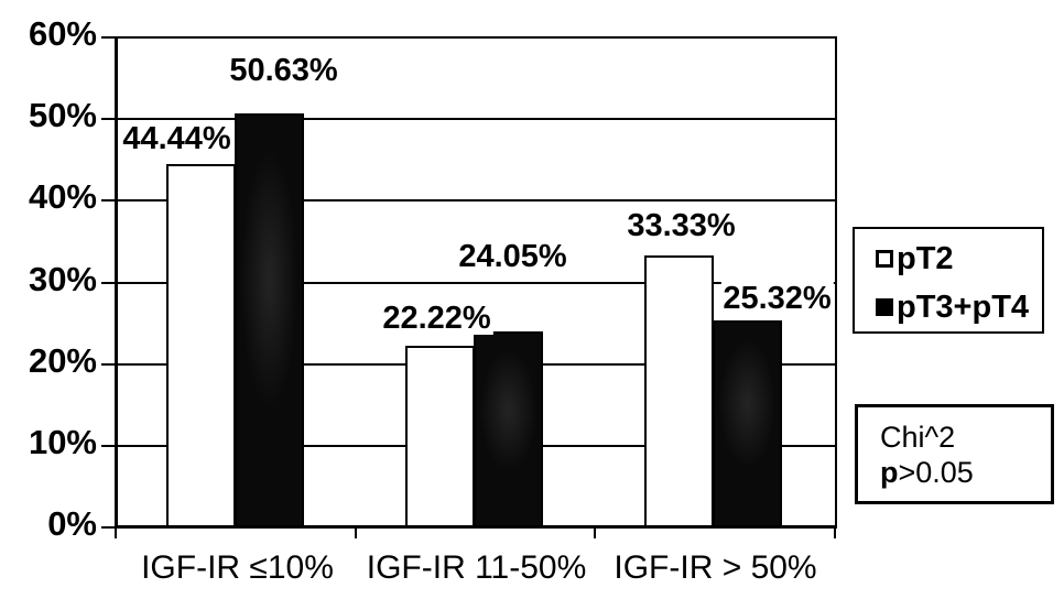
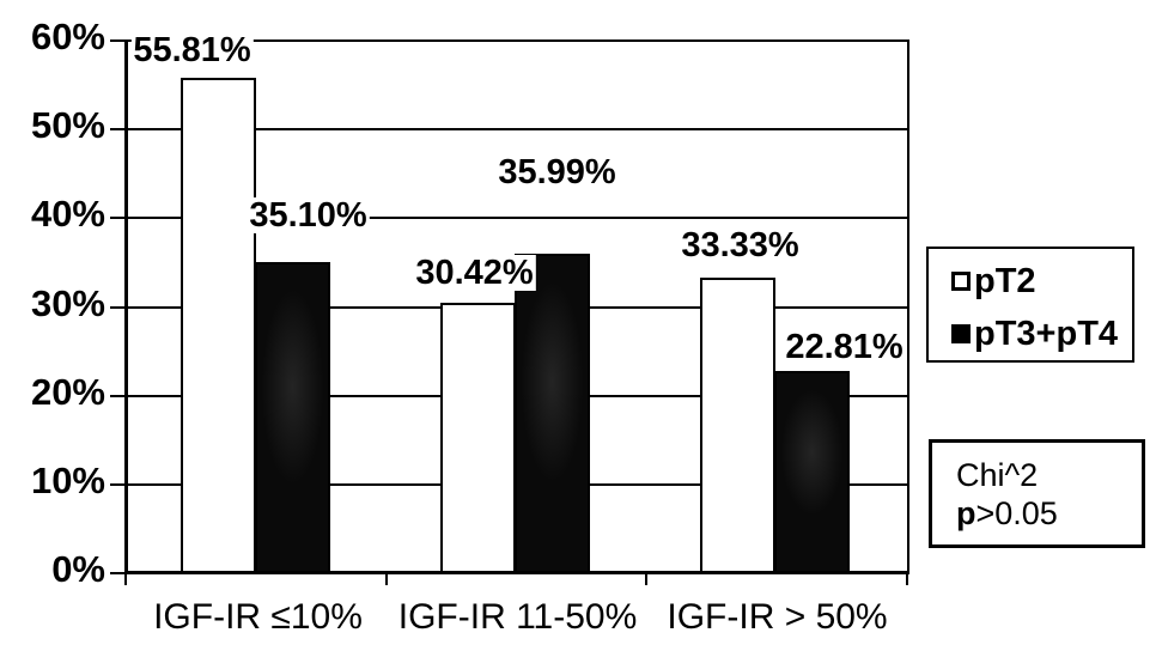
pT2/IGF-IR ≤10%: 44.44% -> 55.81%
pT3+pT4/IGF-IR ≤10%: 50.63% -> 35.10%
pT2/IGF-IR 11-50%: 22.22% -> 30.42%
pT3+pT4/IGF-IR 11-50%: 24.05% -> 35.99%
pT3+pT4/IGF-IR > 50%: 25.32% -> 22.81%
